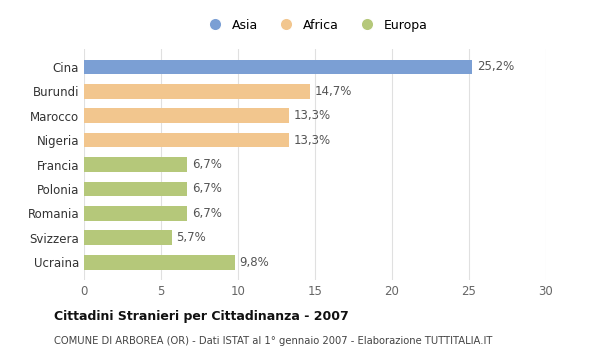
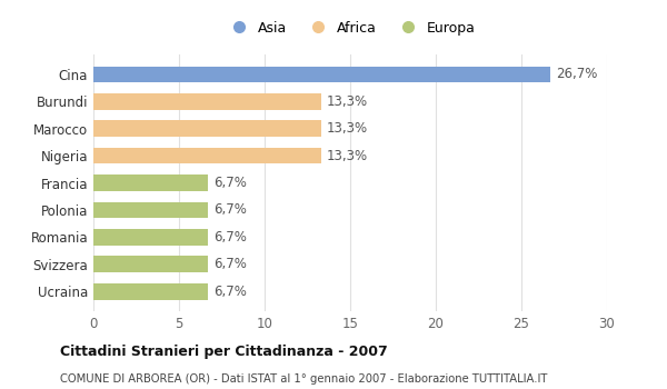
Cina: 25,2% -> 26,7%
Burundi: 14,7% -> 13,3%
Svizzera: 5,7% -> 6,7%
Ucraina: 9,8% -> 6,7%
